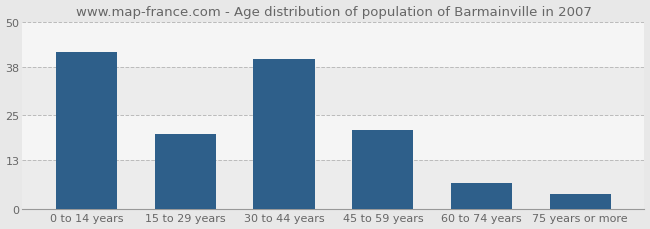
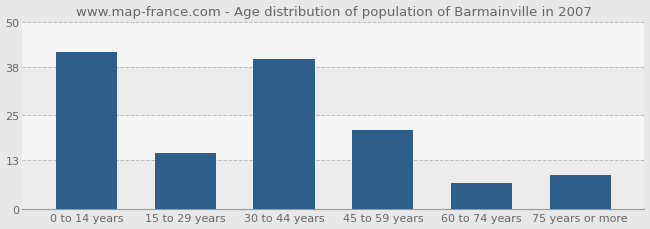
15 to 29 years: 20 -> 15
75 years or more: 4 -> 9
